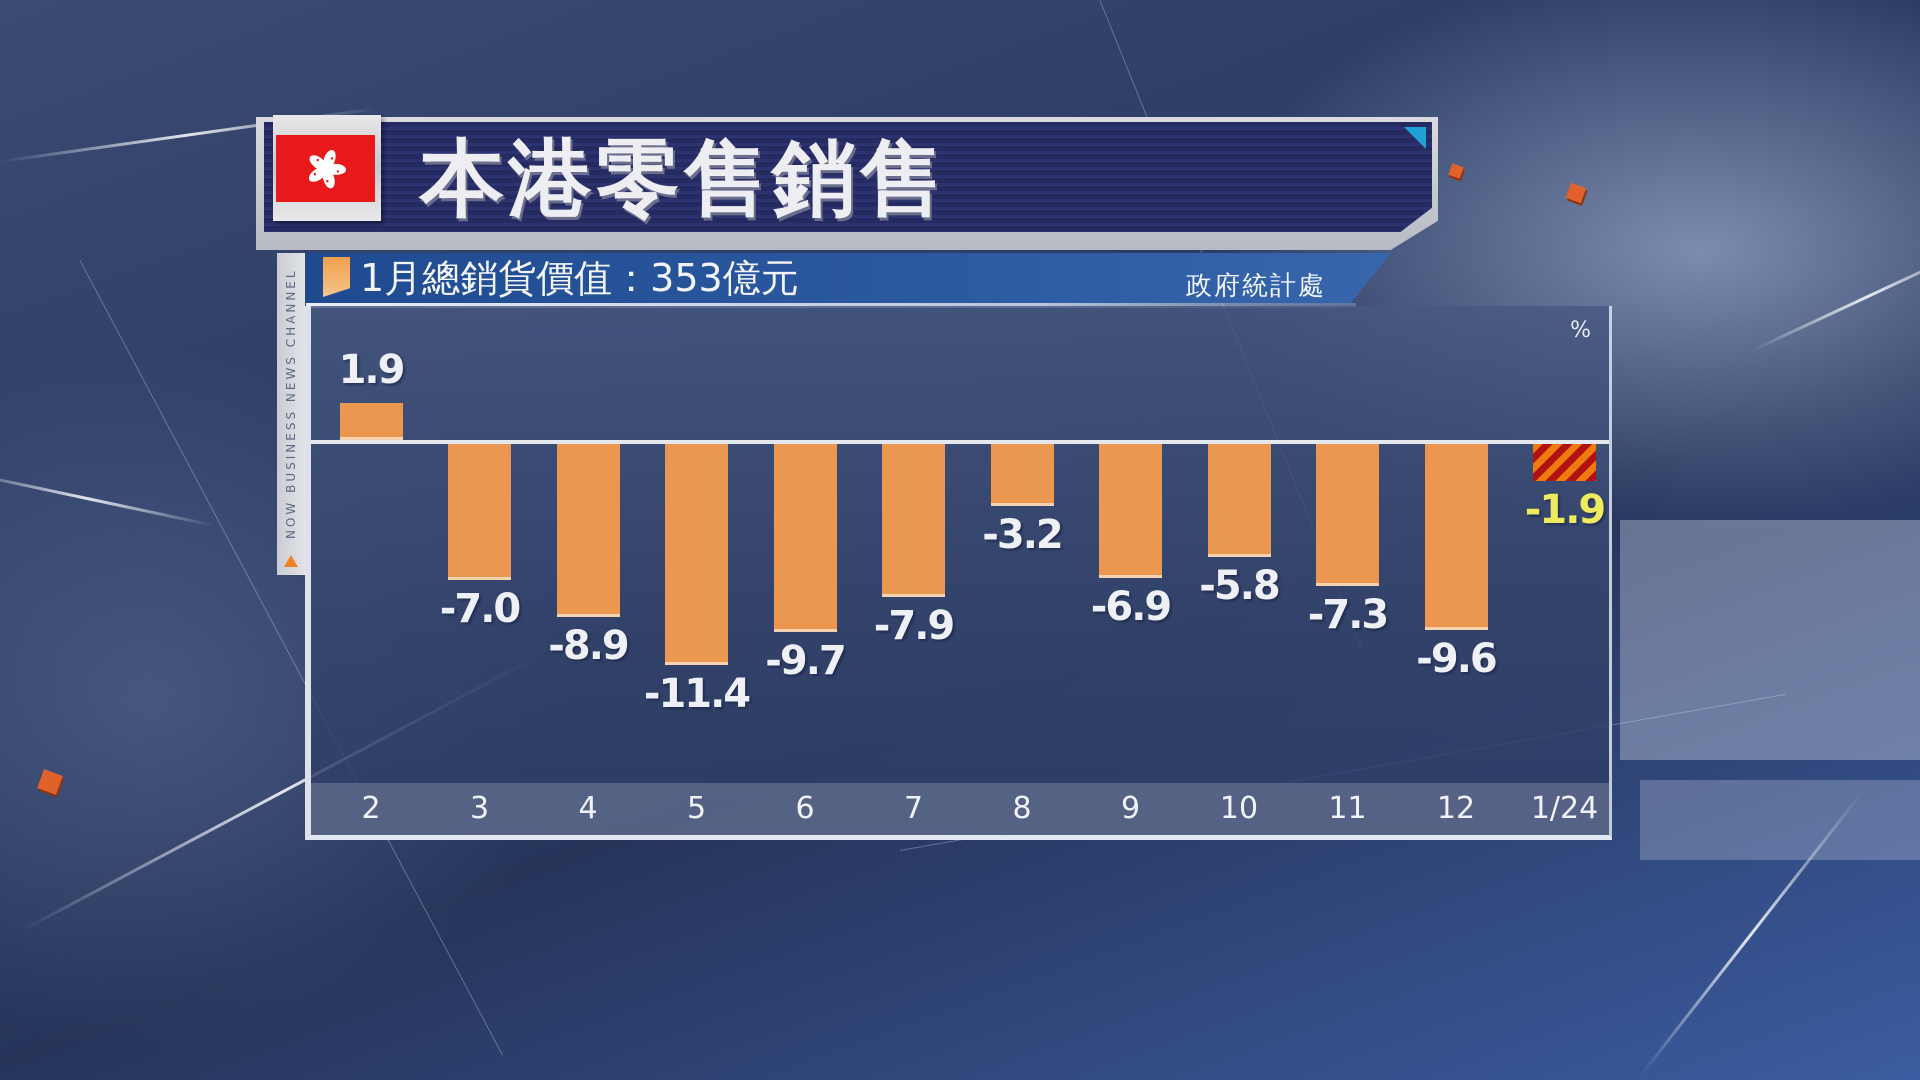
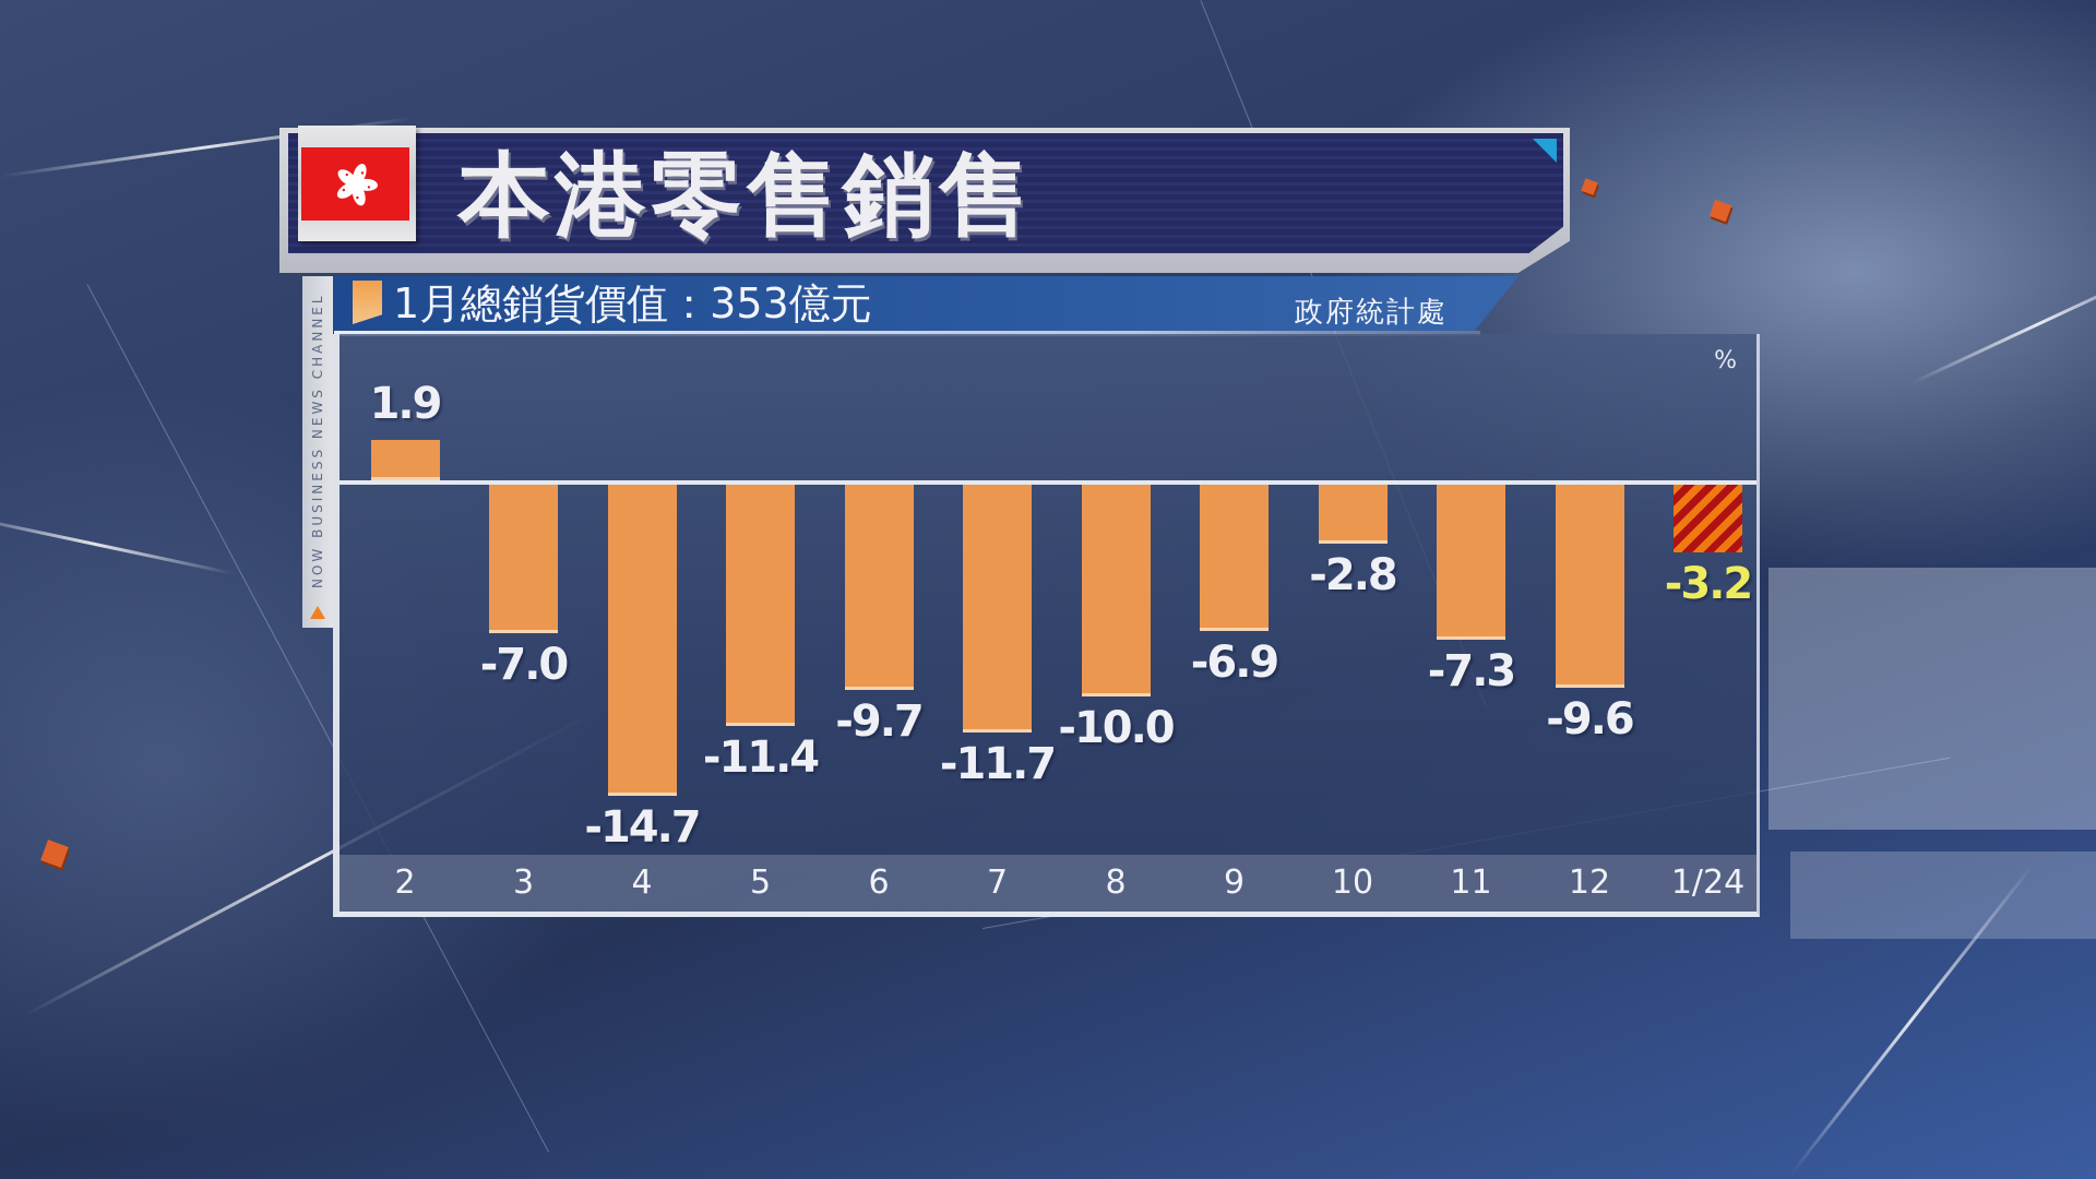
4: -8.9 -> -14.7
7: -7.9 -> -11.7
8: -3.2 -> -10.0
10: -5.8 -> -2.8
1/24: -1.9 -> -3.2
